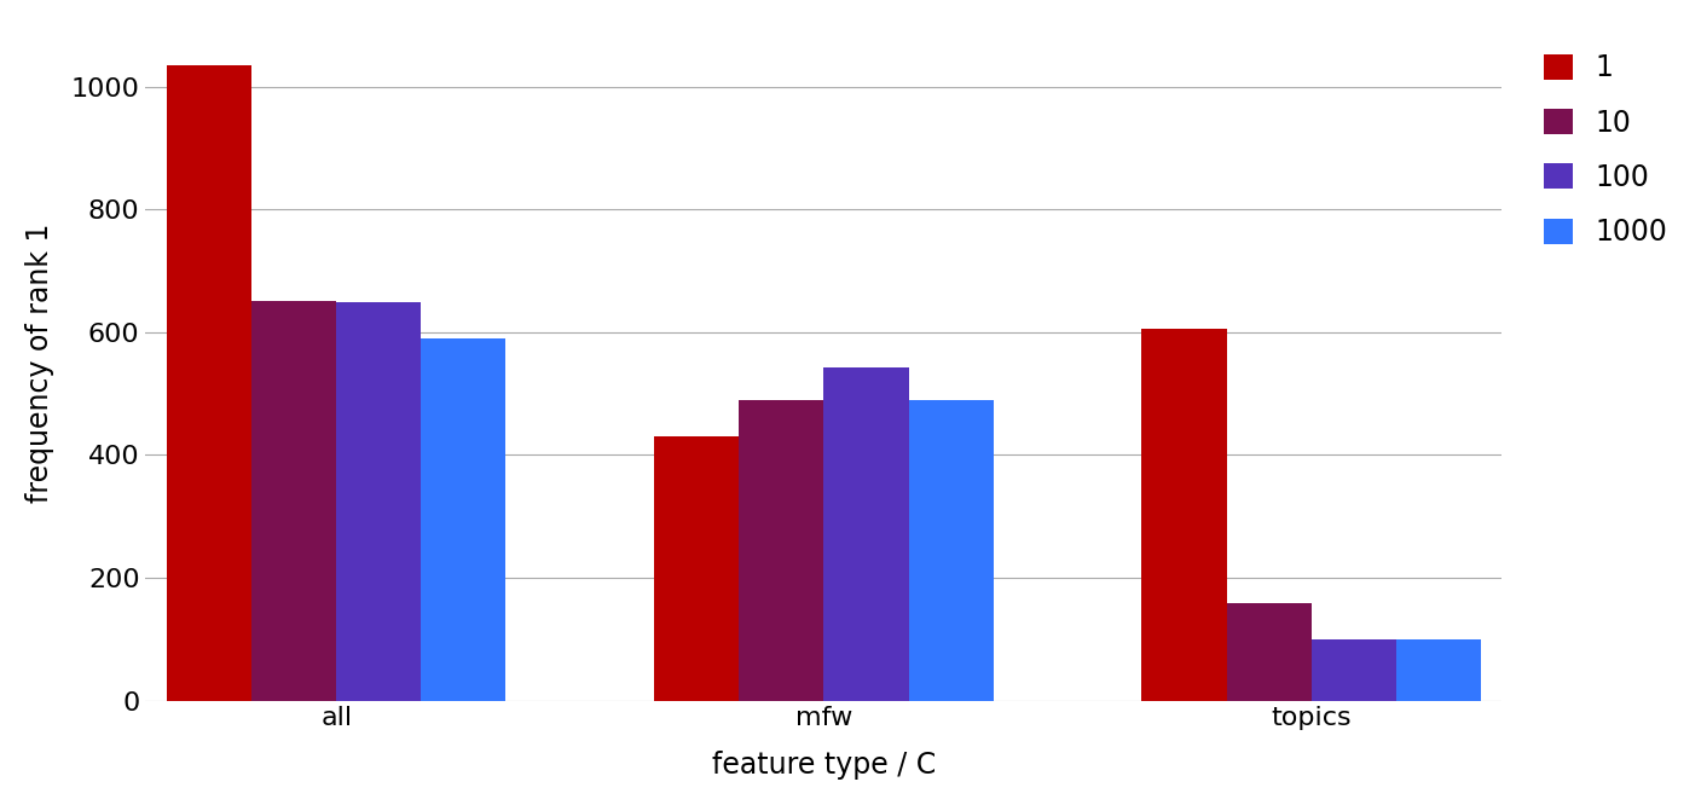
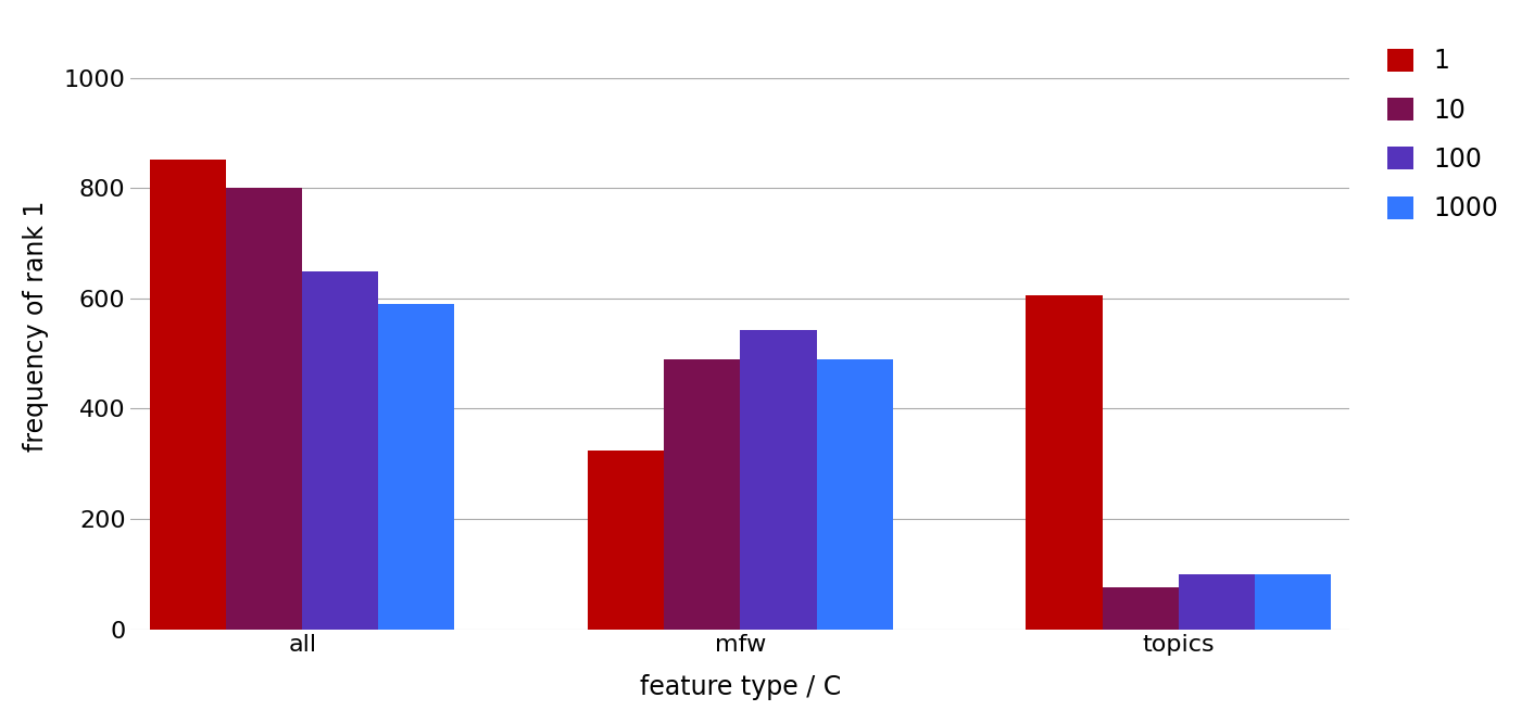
1/all: 1035 -> 852
10/all: 650 -> 800
1/mfw: 430 -> 324
10/topics: 158 -> 76
